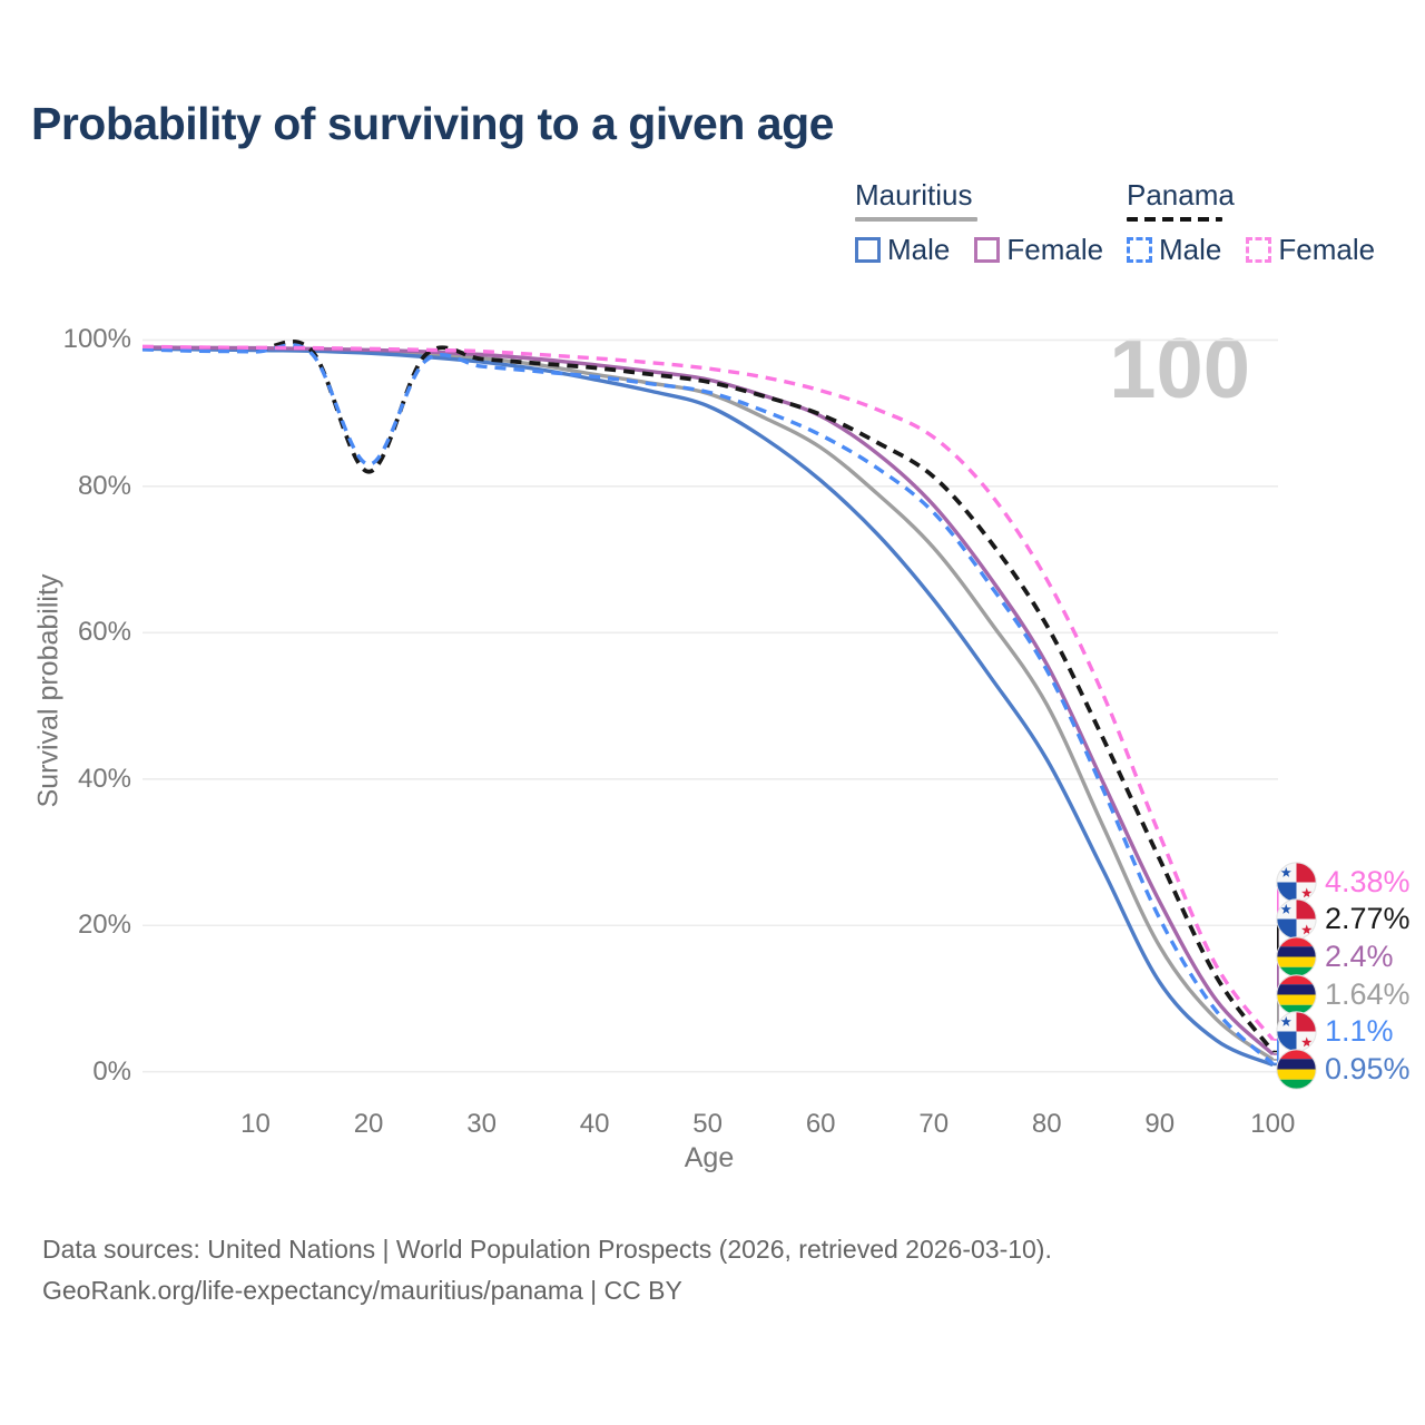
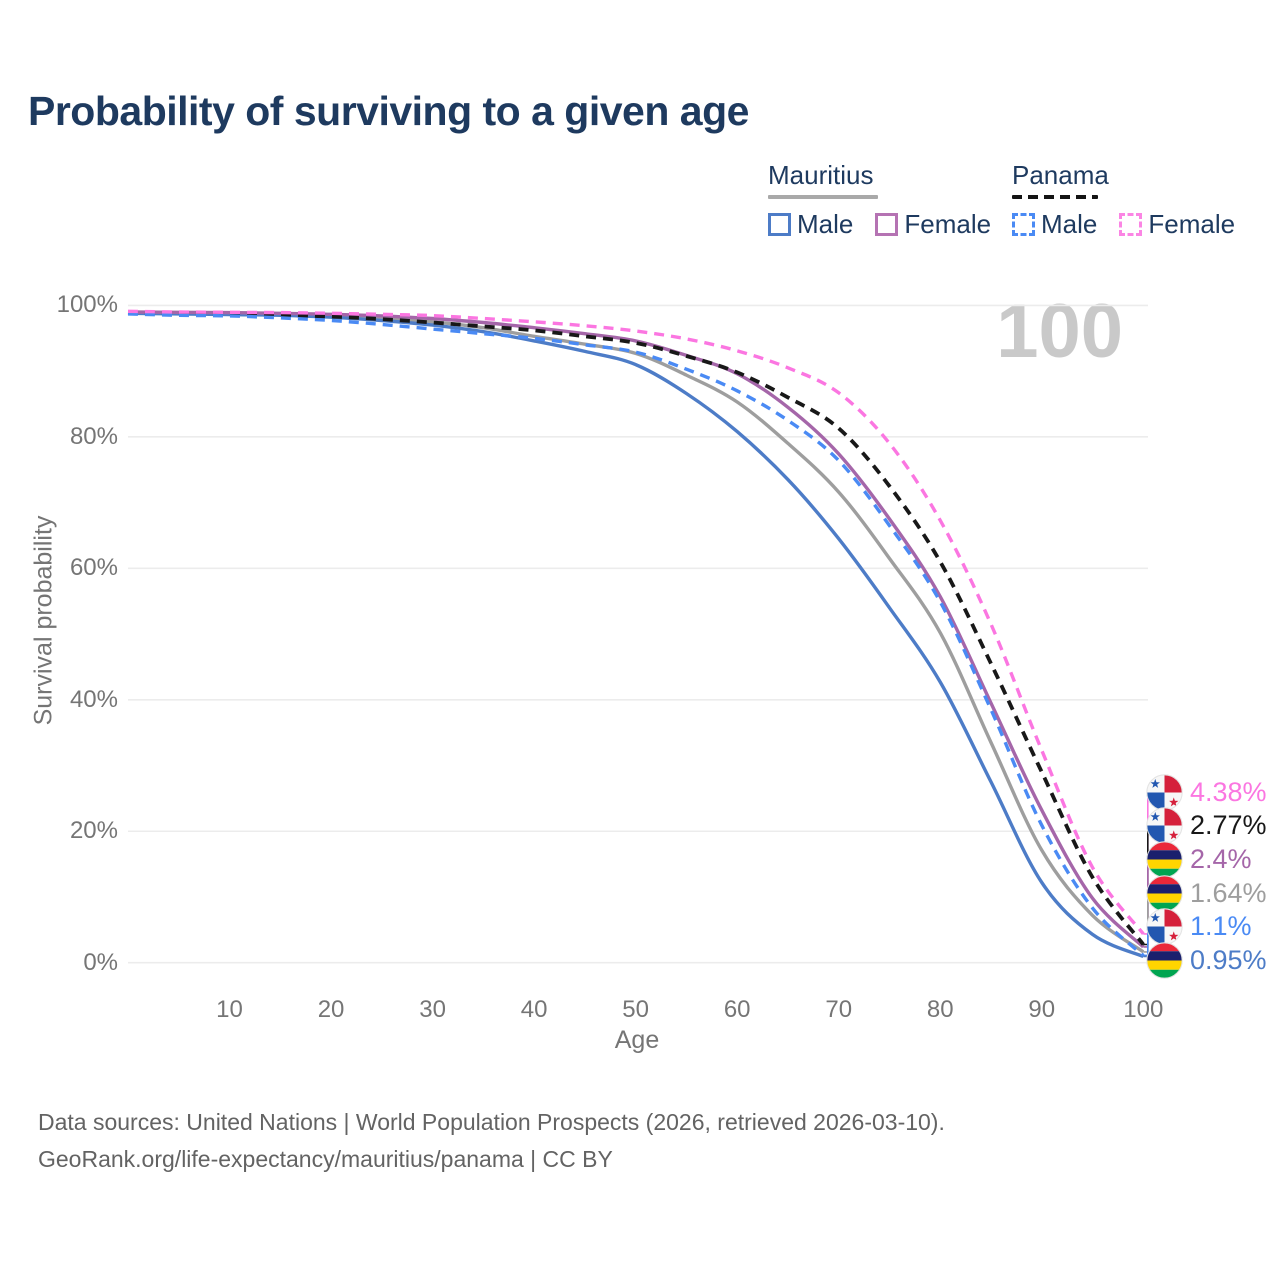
Panama Male/20: 83% -> 98%
Panama/20: 82% -> 98%
